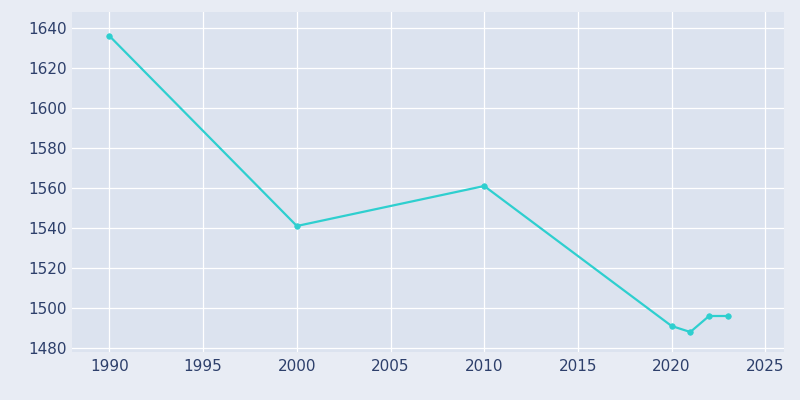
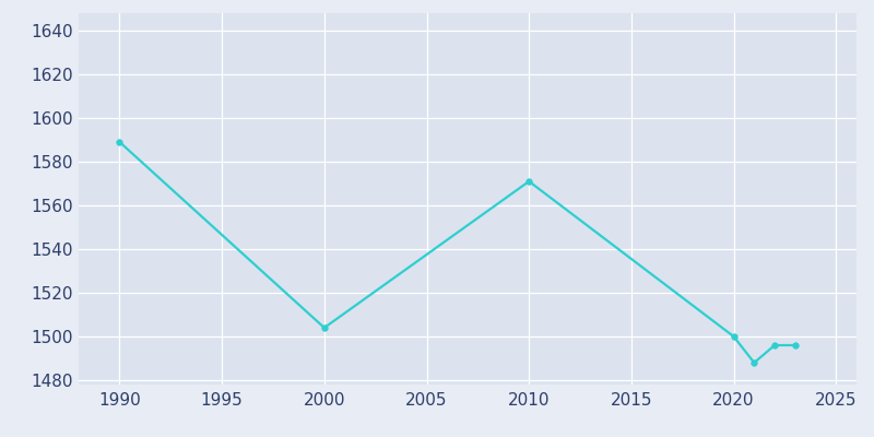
1990: 1636 -> 1589
2000: 1541 -> 1504
2010: 1561 -> 1571
2020: 1491 -> 1500
